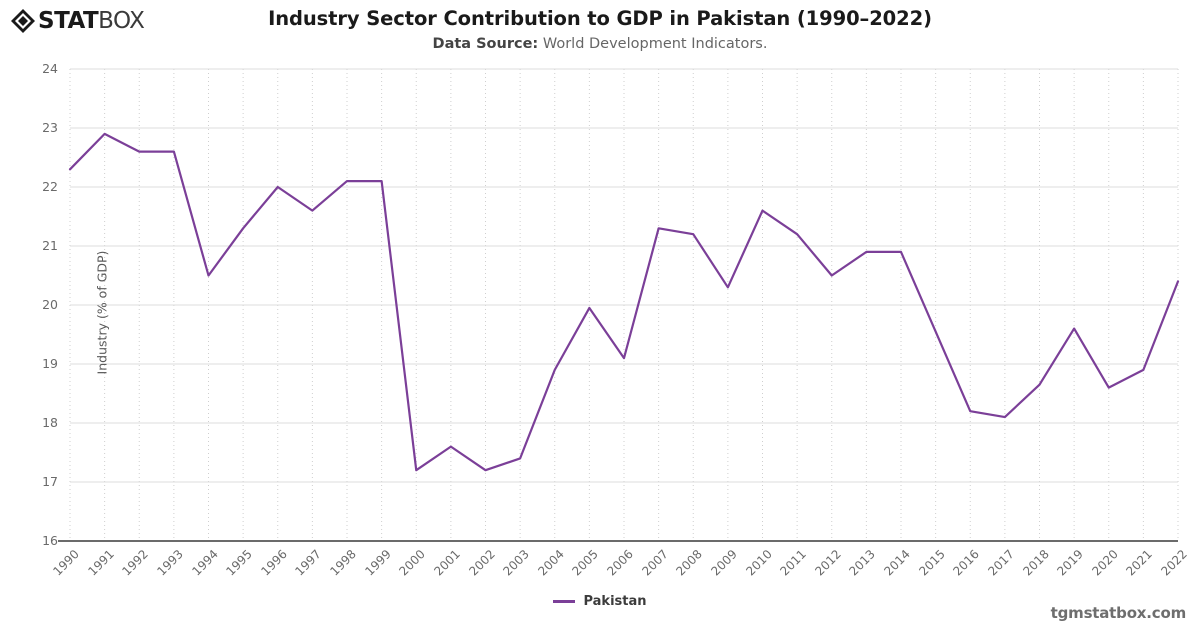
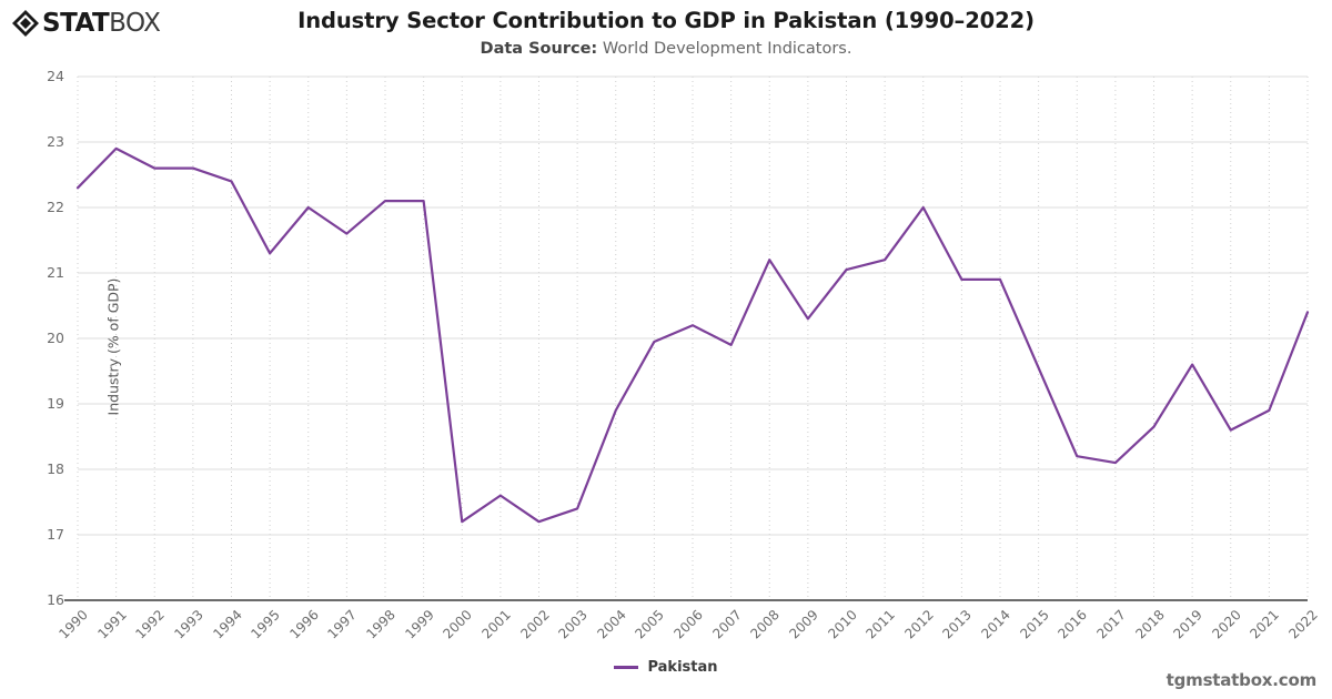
1994: 20.5 -> 22.4
2006: 19.1 -> 20.2
2007: 21.3 -> 19.9
2010: 21.6 -> 21.1
2012: 20.5 -> 22.0
